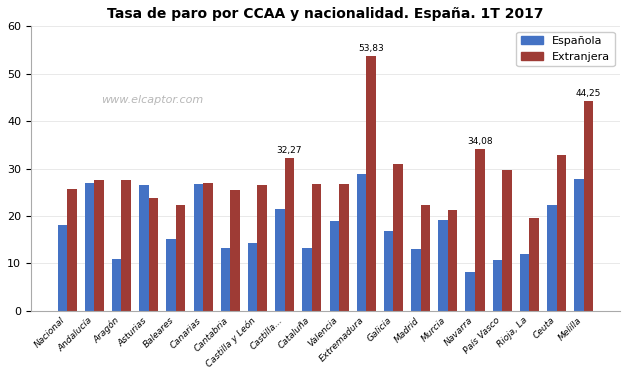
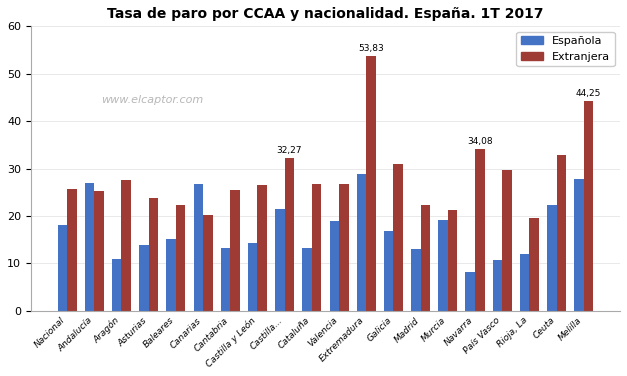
Extranjera/Andalucía: 27.5 -> 25.2
Española/Asturias: 26.5 -> 13.8
Extranjera/Canarias: 27.0 -> 20.3
